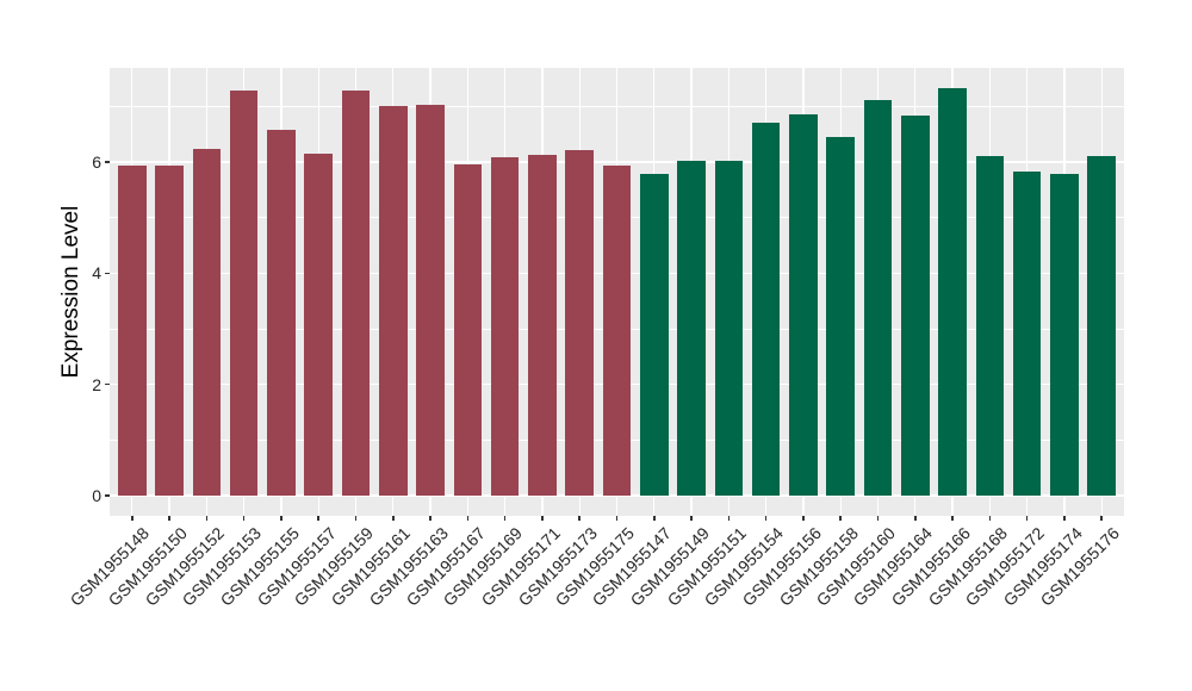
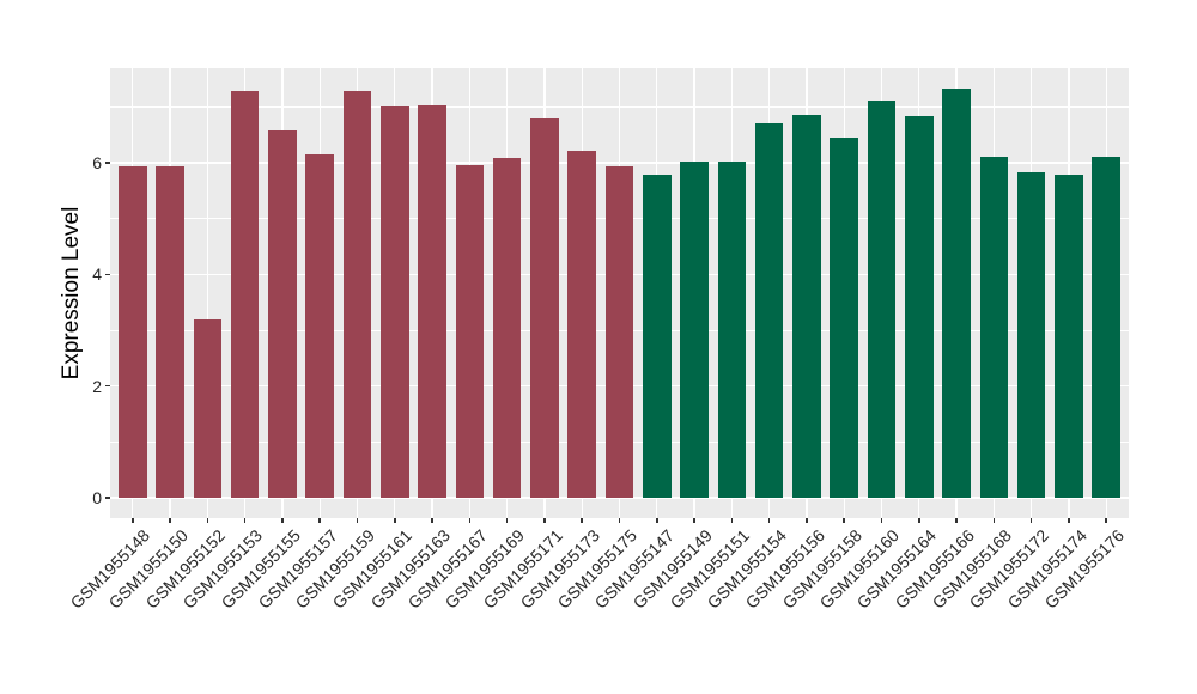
GSM1955152: 6.2 -> 3.2
GSM1955171: 6.1 -> 6.8
